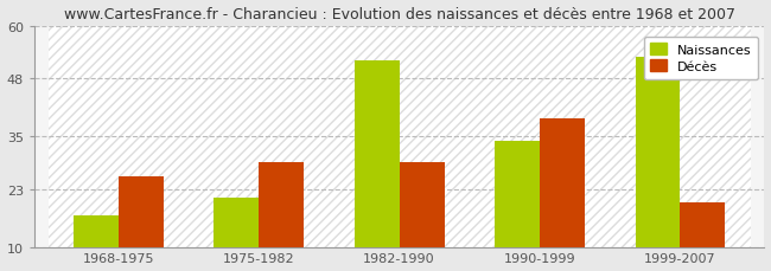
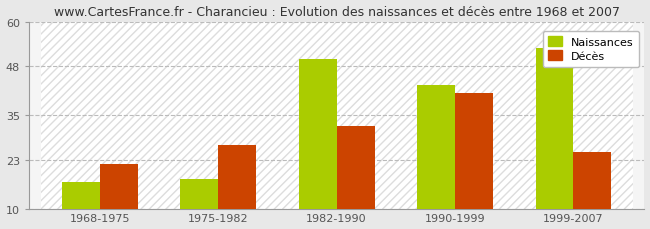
Décès/1968-1975: 26 -> 22
Naissances/1975-1982: 21 -> 18
Décès/1975-1982: 29 -> 27
Naissances/1982-1990: 52 -> 50
Décès/1982-1990: 29 -> 32
Naissances/1990-1999: 34 -> 43
Décès/1990-1999: 39 -> 41
Décès/1999-2007: 20 -> 25
